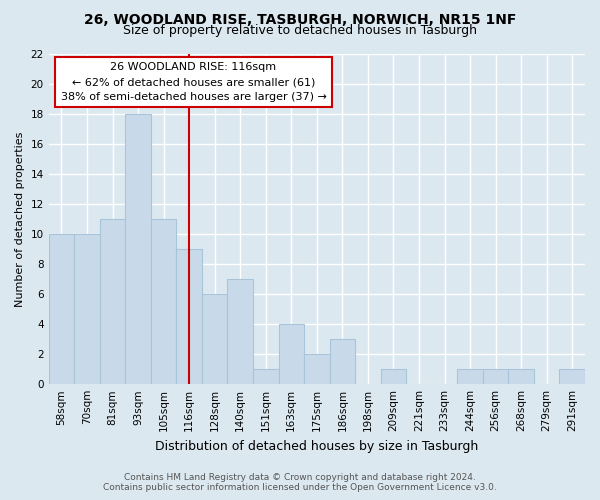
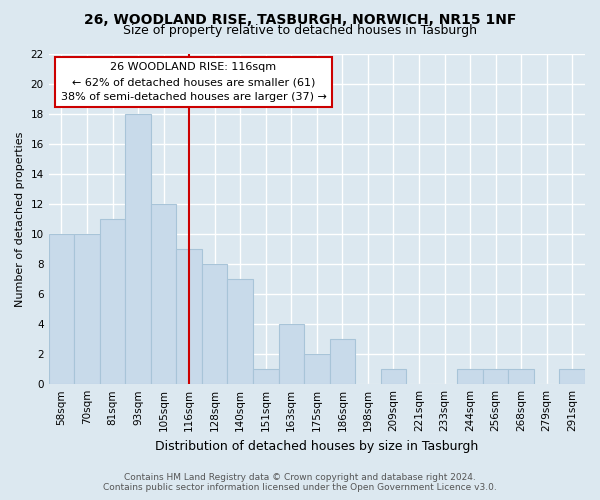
105sqm: 11 -> 12
128sqm: 6 -> 8
